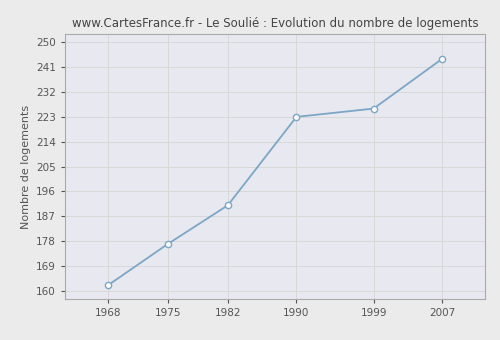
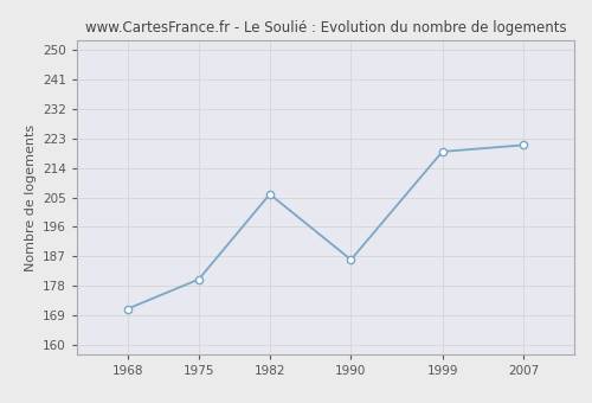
1968: 162 -> 171
1975: 177 -> 180
1982: 191 -> 206
1990: 223 -> 186
1999: 226 -> 219
2007: 244 -> 221
